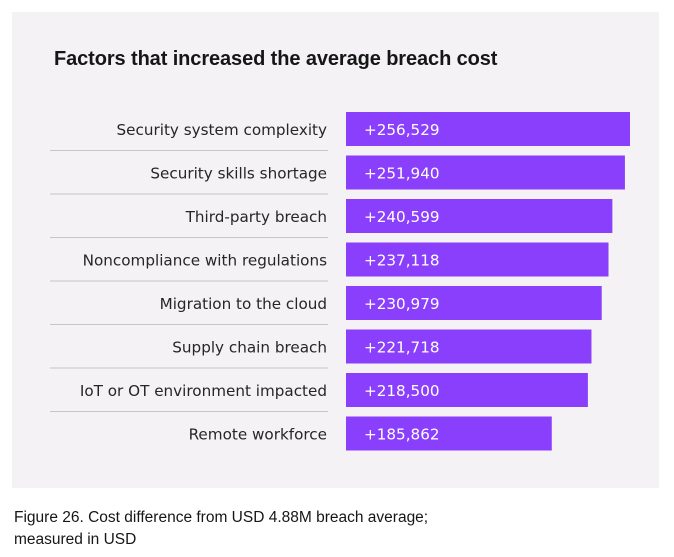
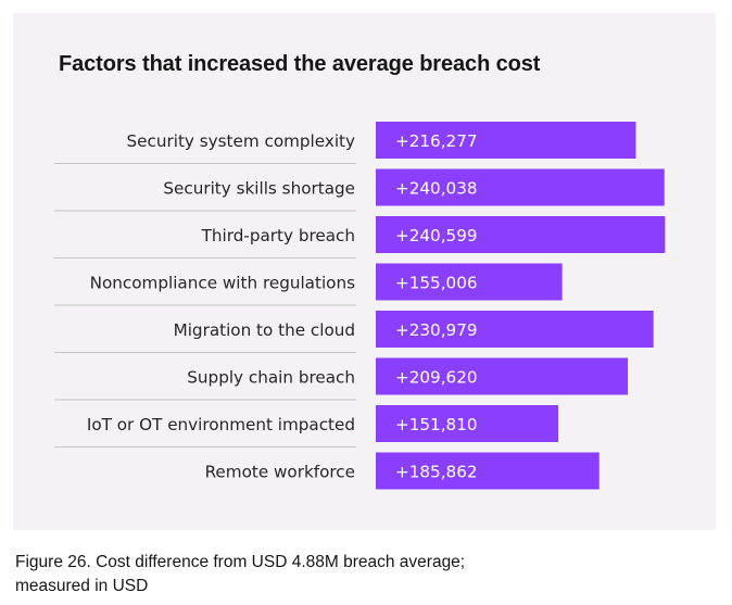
Security system complexity: +256,529 -> +216,277
Security skills shortage: +251,940 -> +240,038
Noncompliance with regulations: +237,118 -> +155,006
Supply chain breach: +221,718 -> +209,620
IoT or OT environment impacted: +218,500 -> +151,810
